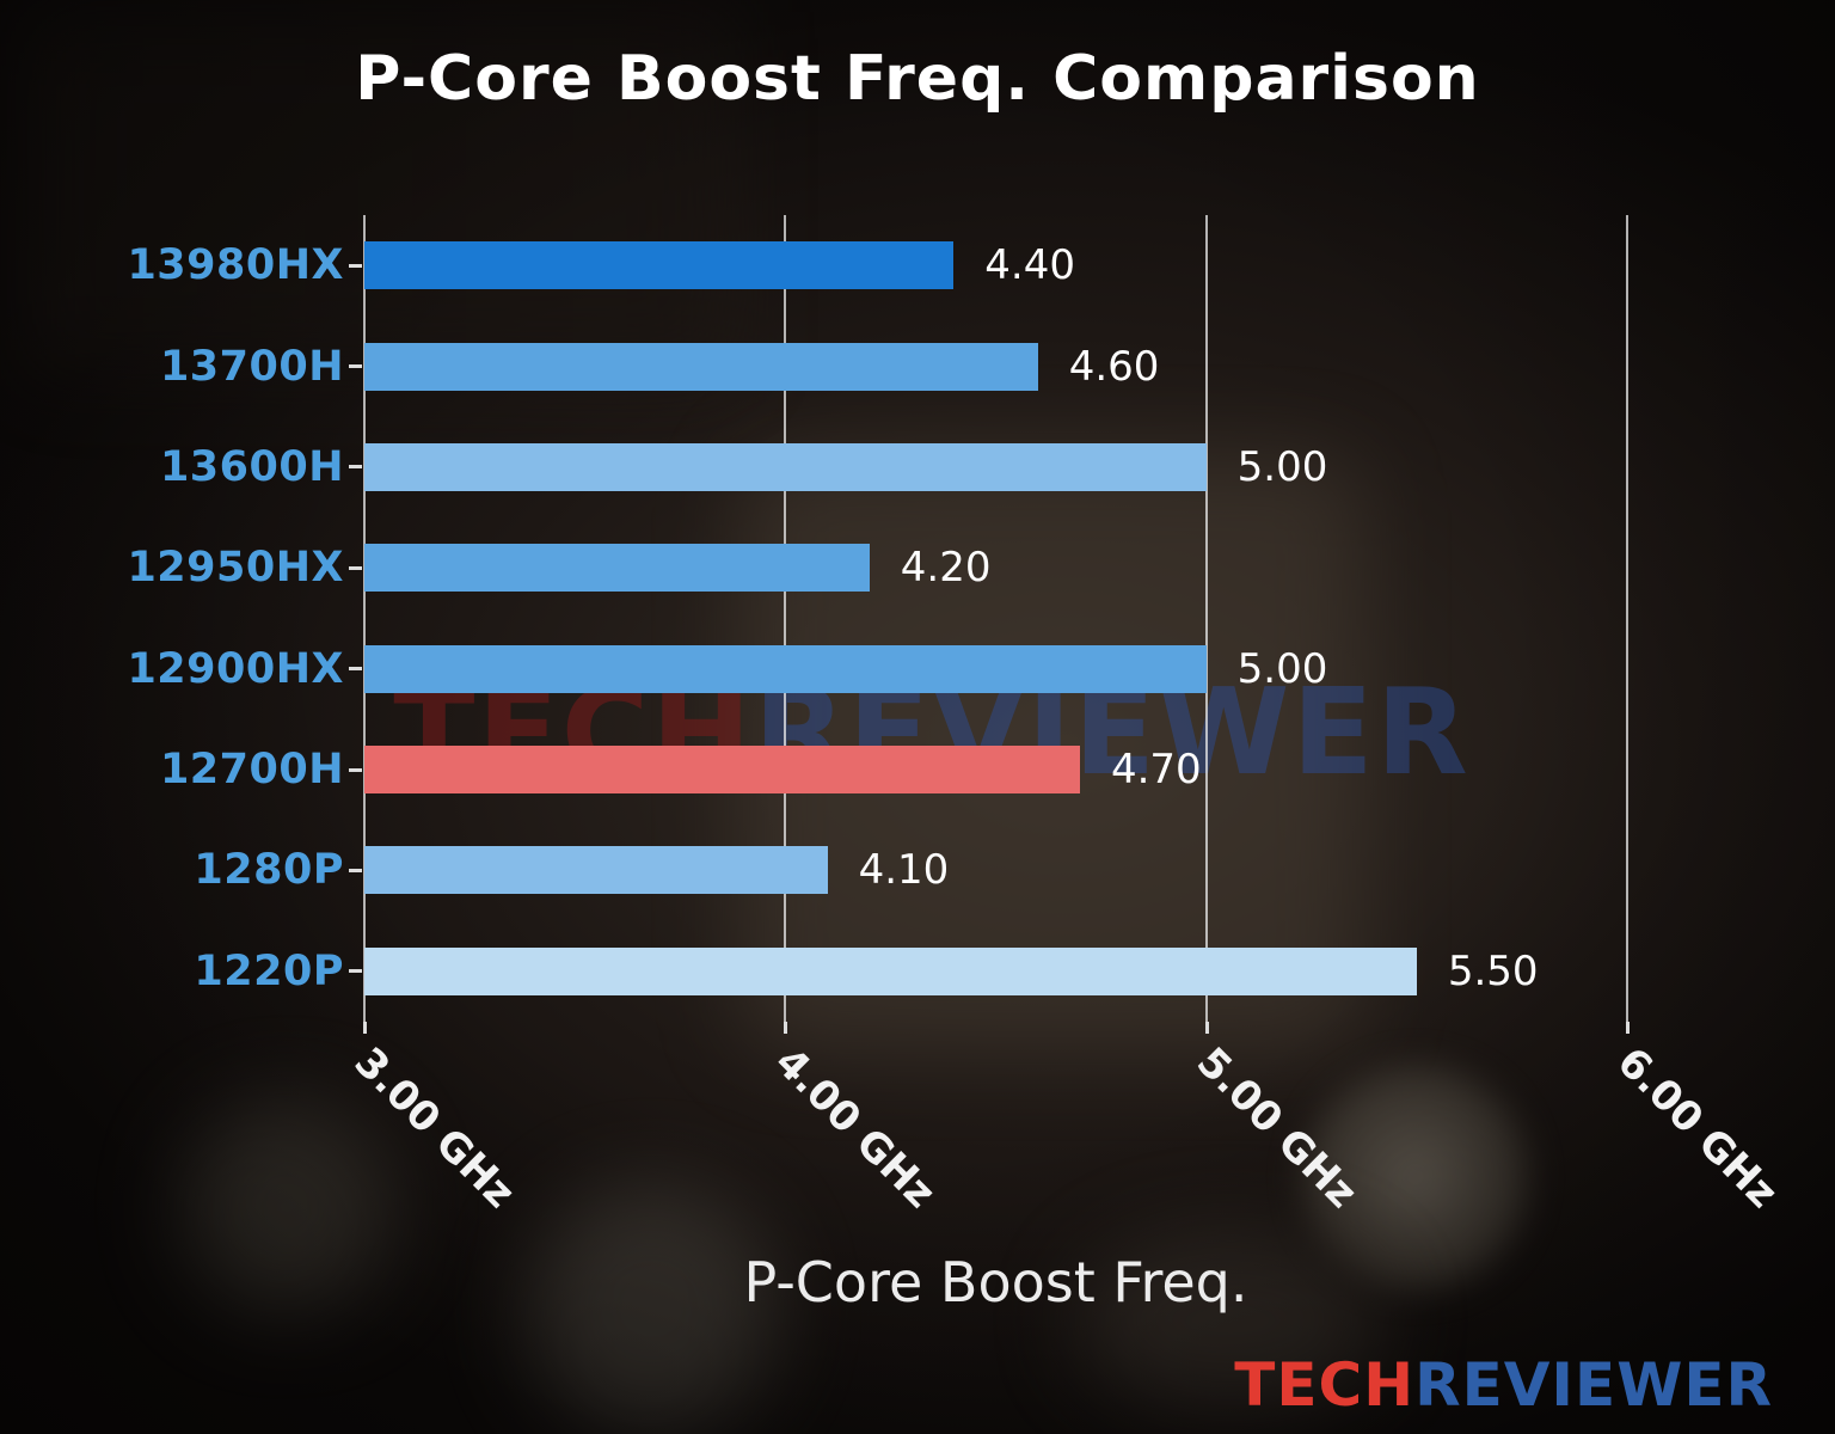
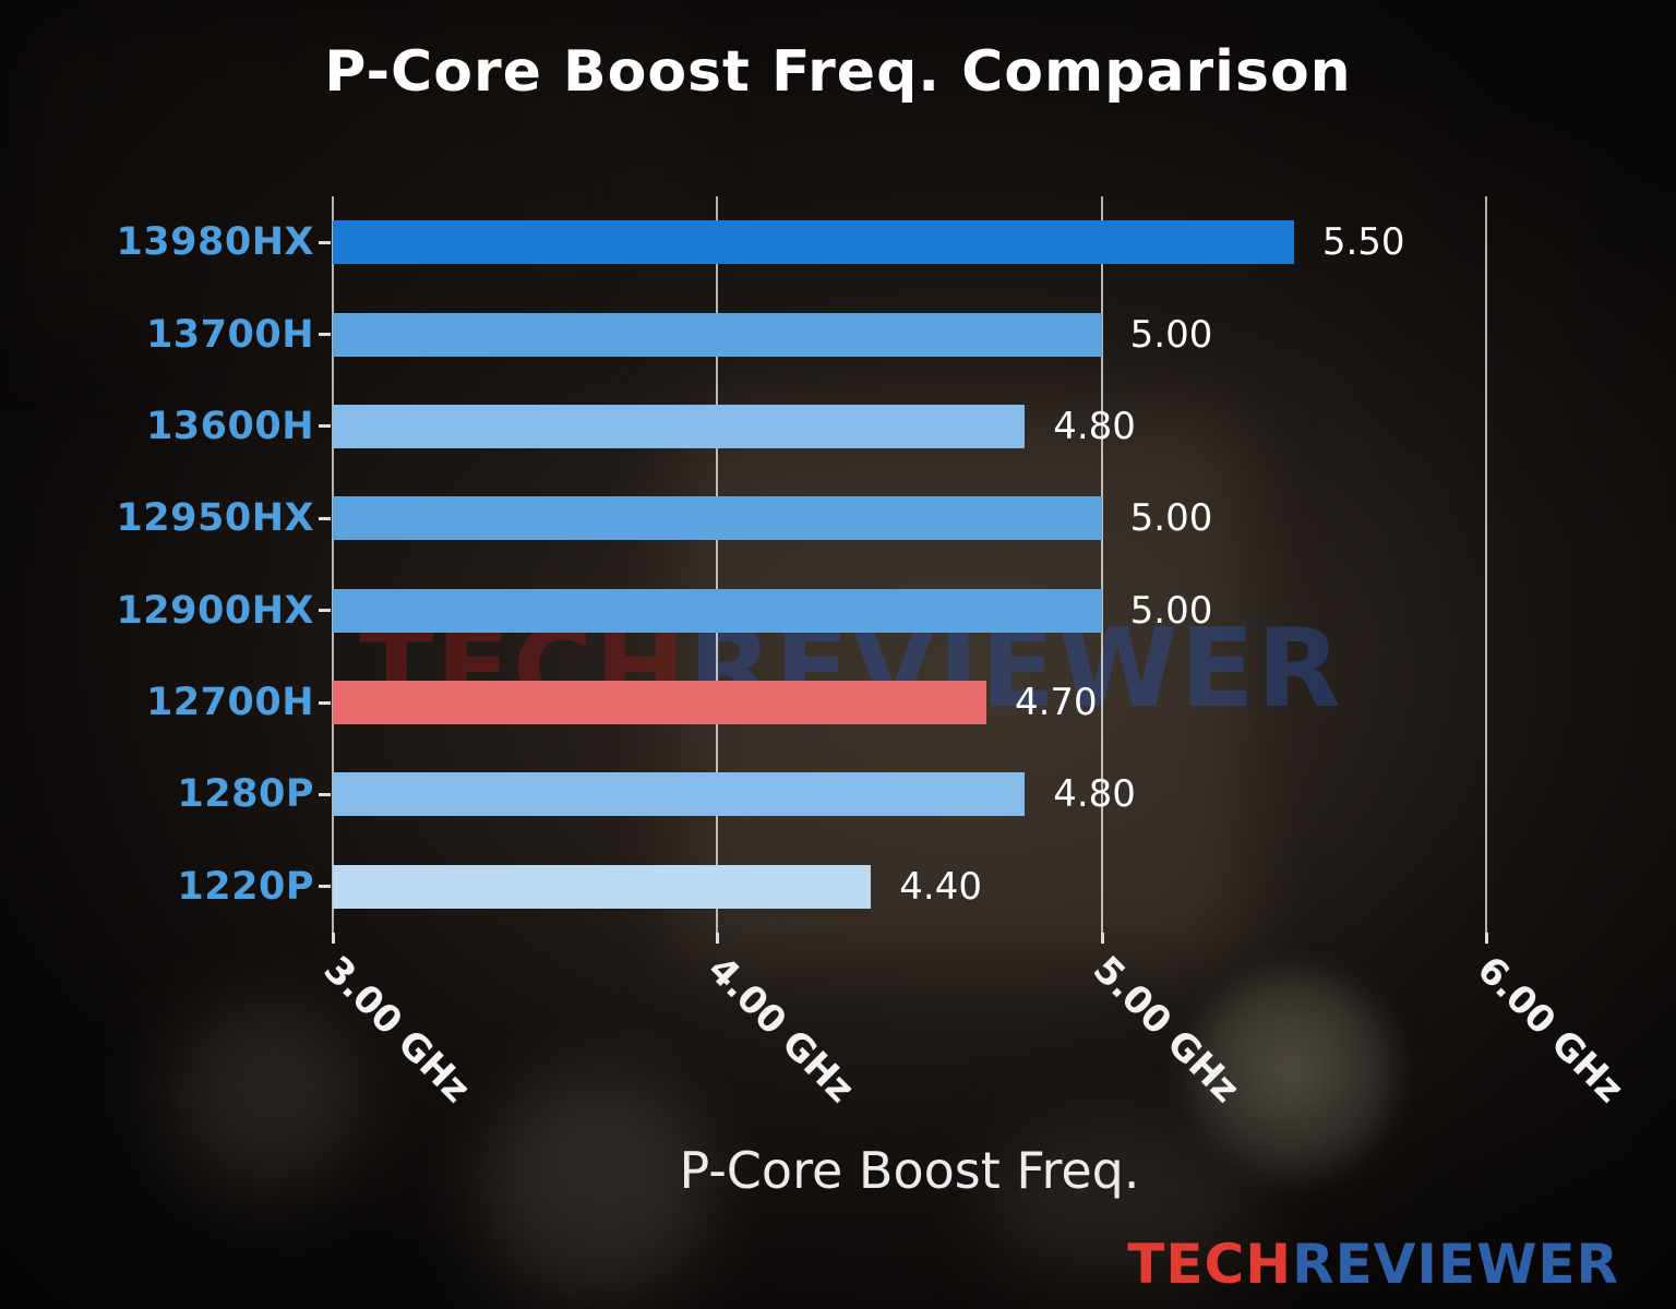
13980HX: 4.40 -> 5.50
13700H: 4.60 -> 5.00
13600H: 5.00 -> 4.80
12950HX: 4.20 -> 5.00
1280P: 4.10 -> 4.80
1220P: 5.50 -> 4.40
